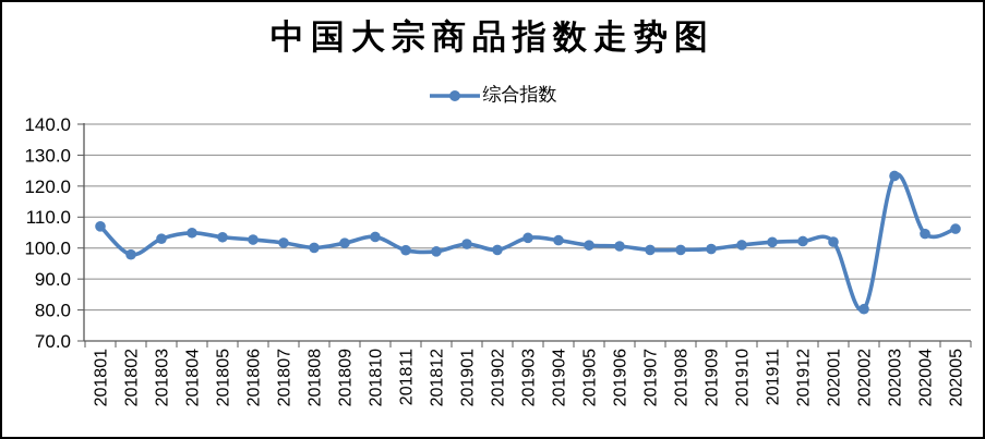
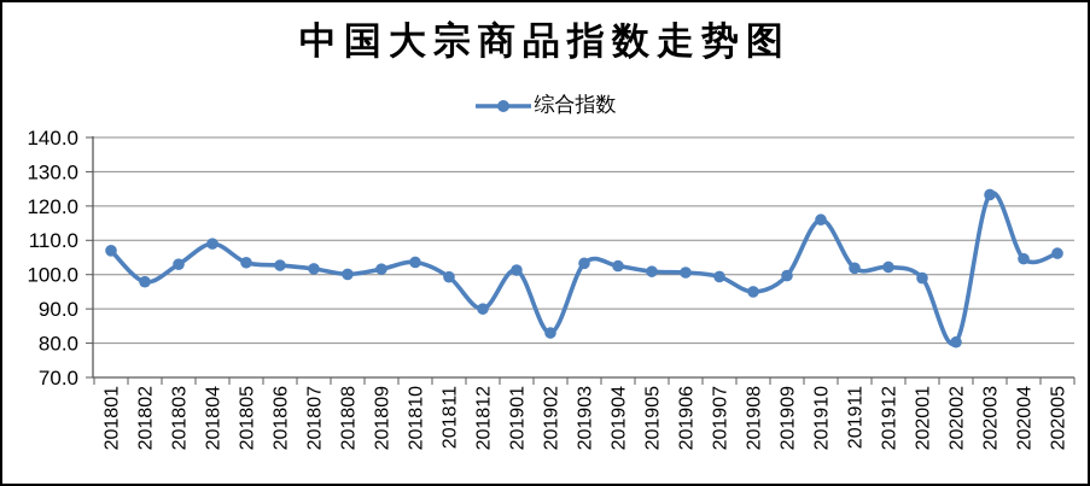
201804: 105 -> 109
201812: 99 -> 90
201902: 99 -> 83
201908: 99 -> 95
201910: 101 -> 116
202001: 102 -> 99
